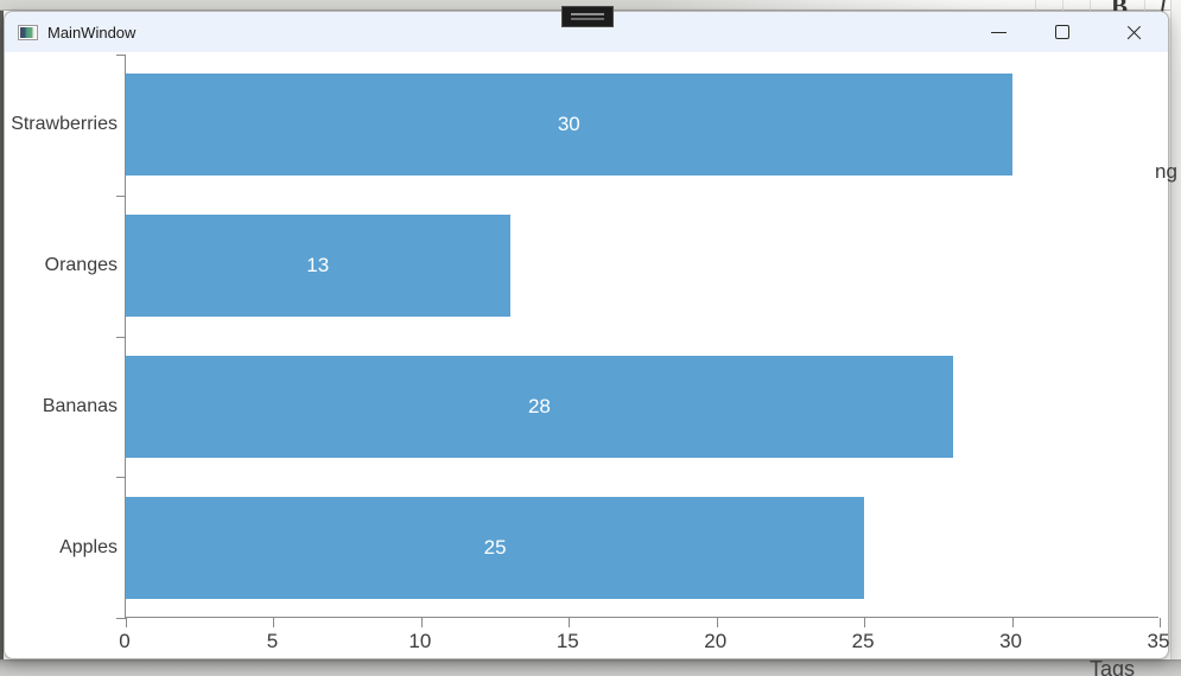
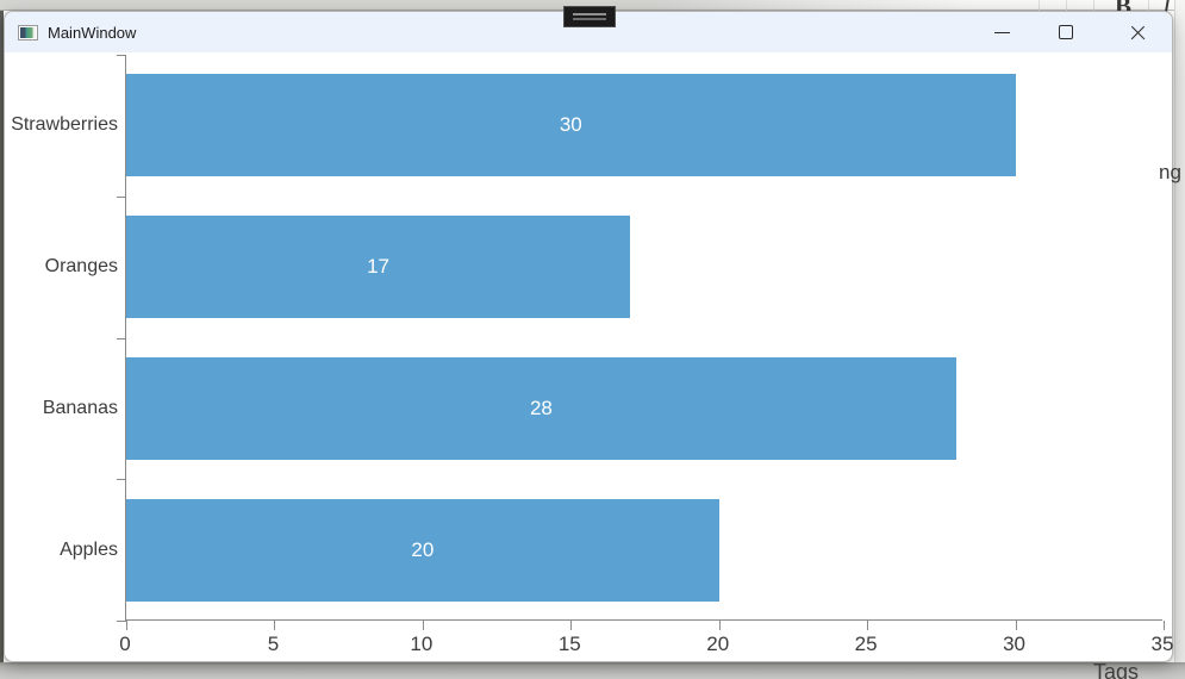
Oranges: 13 -> 17
Apples: 25 -> 20
